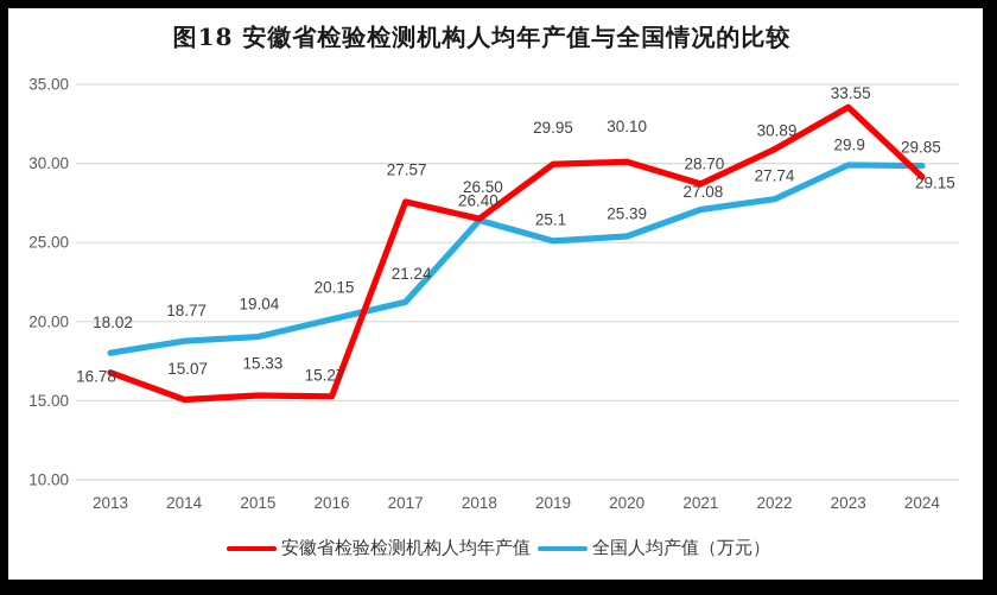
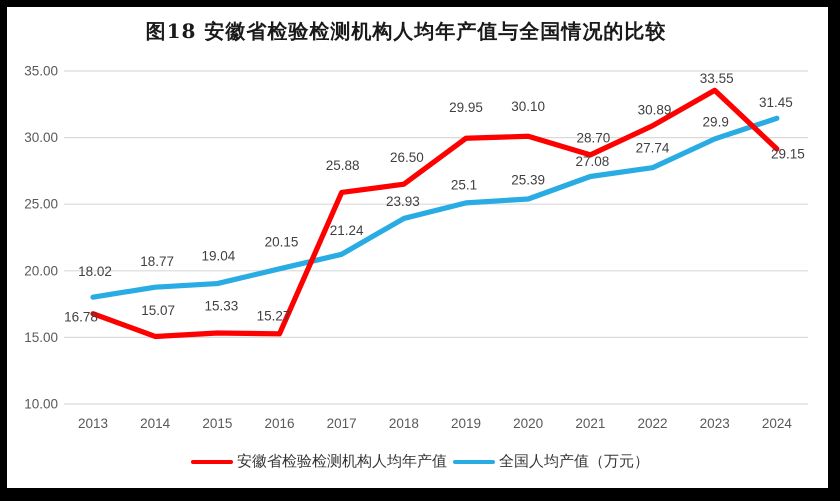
安徽省检验检测机构人均年产值/2017: 27.57 -> 25.88
全国人均产值（万元）/2018: 26.40 -> 23.93
全国人均产值（万元）/2024: 29.85 -> 31.45
